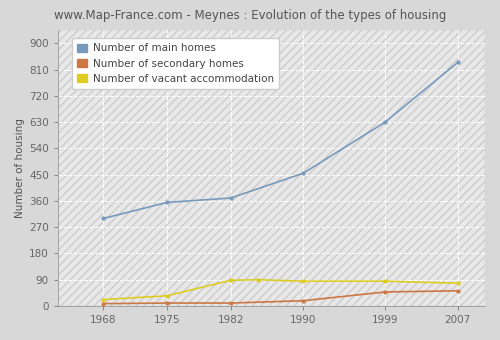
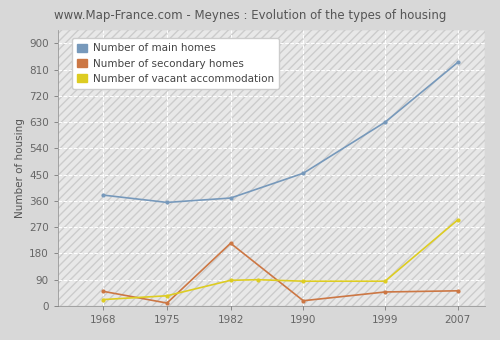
Number of main homes/1968: 300 -> 380
Number of secondary homes/1968: 8 -> 50
Number of secondary homes/1982: 10 -> 215
Number of vacant accommodation/2007: 78 -> 295
